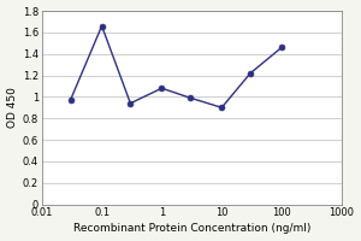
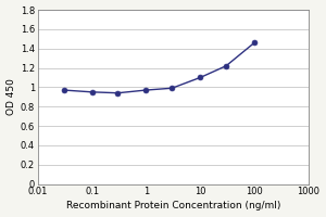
0.1: 1.66 -> 0.95
1: 1.08 -> 0.97
10: 0.90 -> 1.10
